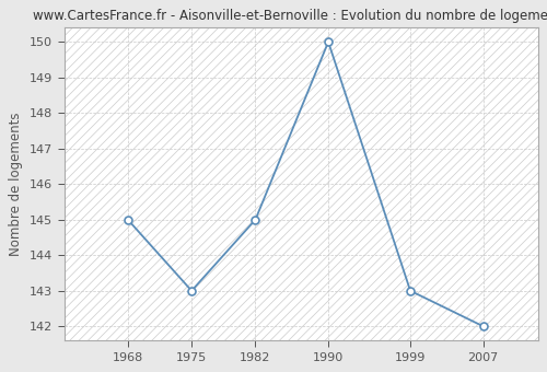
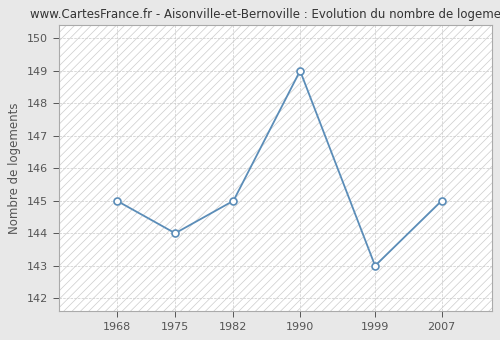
1975: 143 -> 144
1990: 150 -> 149
2007: 142 -> 145
